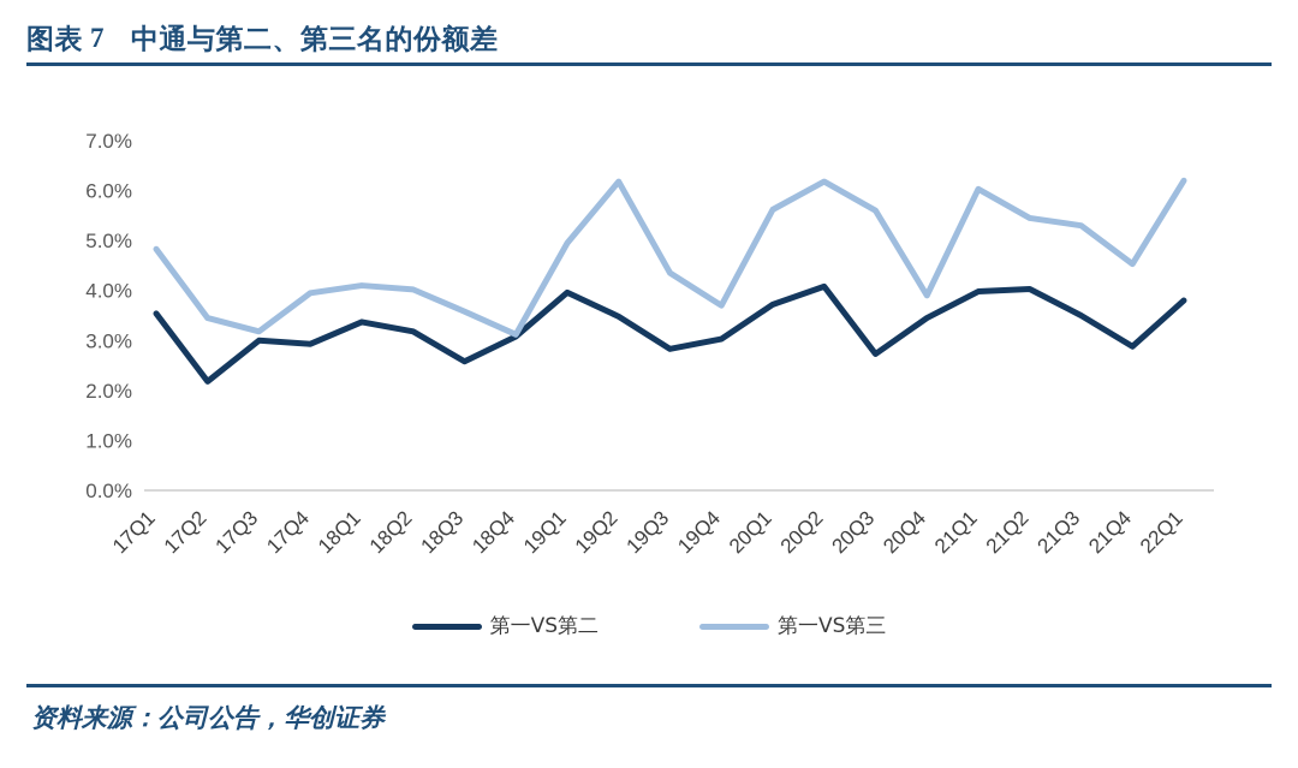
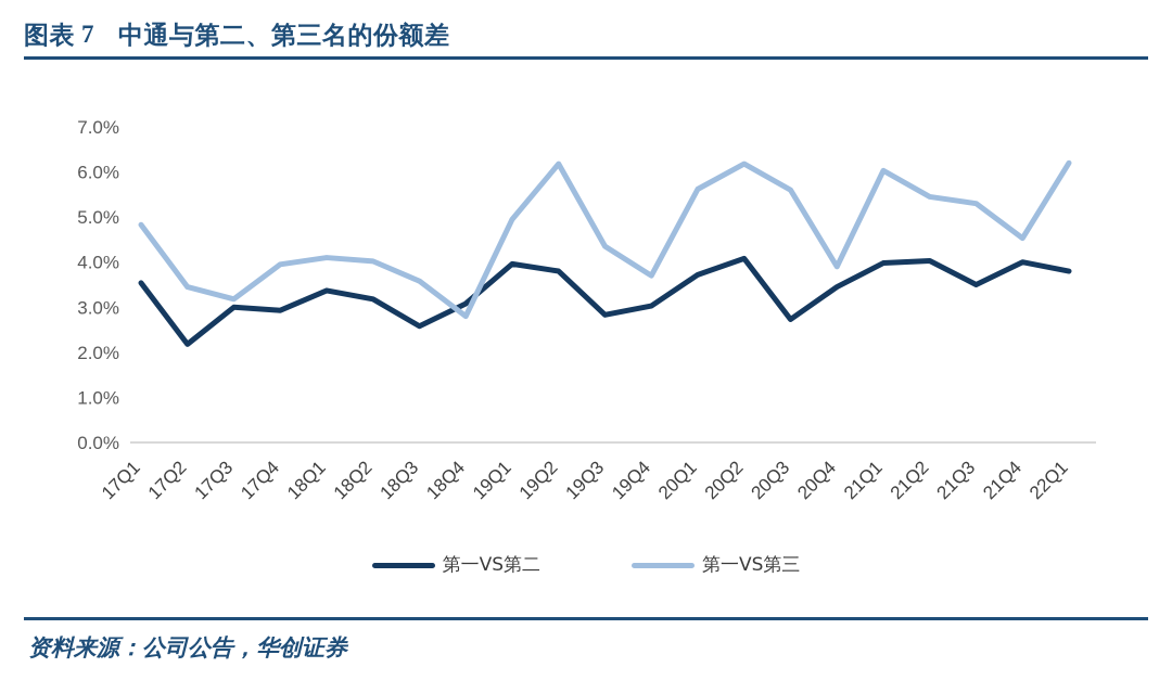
第一VS第三/18Q4: 3.1% -> 2.8%
第一VS第二/19Q2: 3.5% -> 3.8%
第一VS第二/21Q4: 2.9% -> 4.0%
